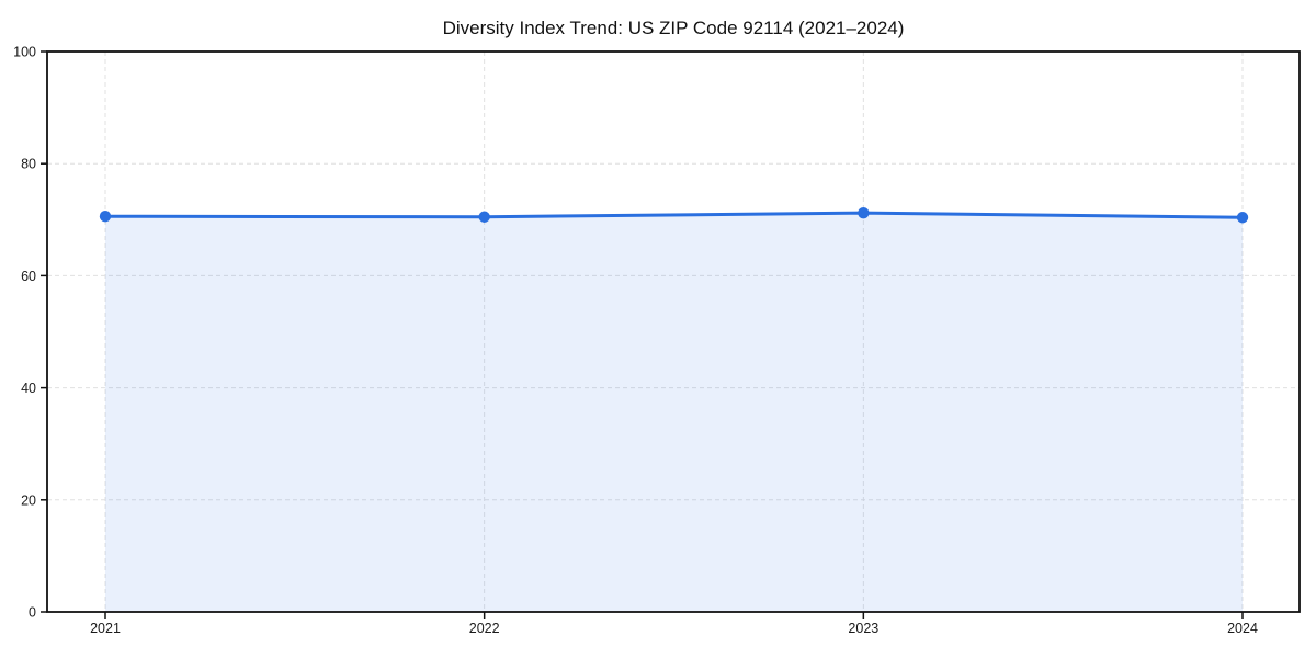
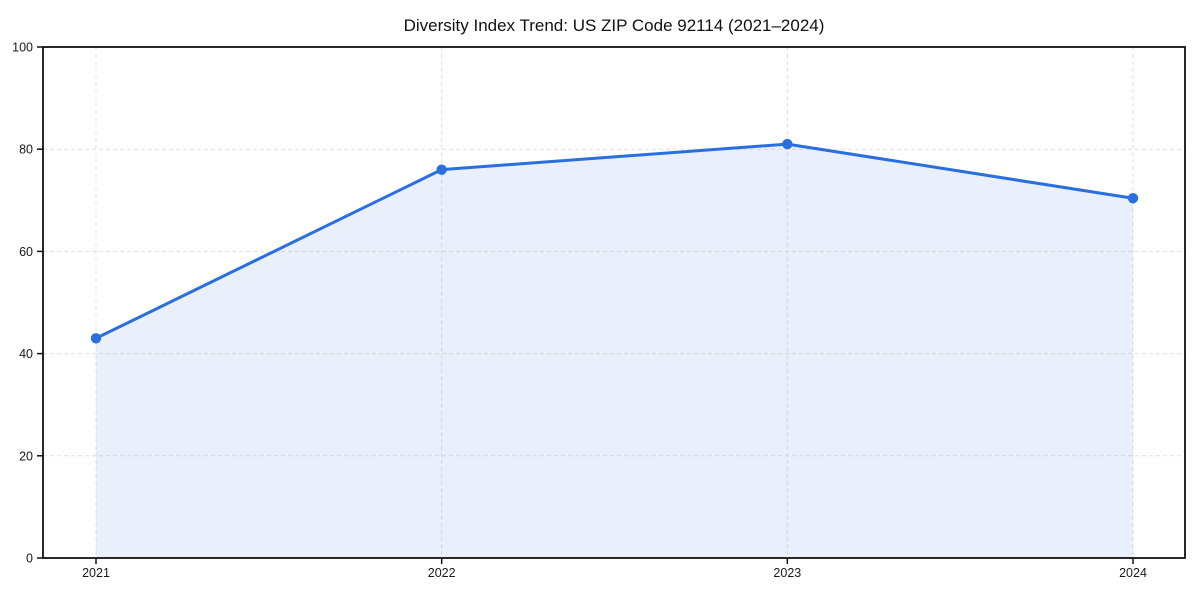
2021: 71 -> 43
2022: 70 -> 76
2023: 71 -> 81
